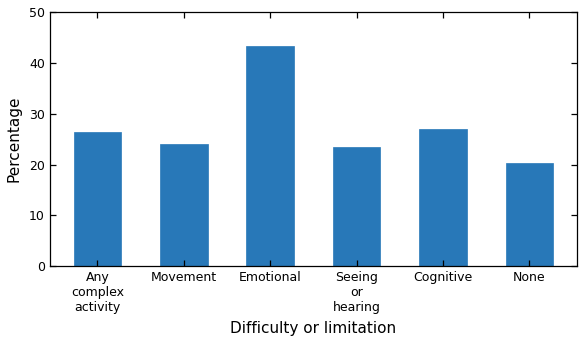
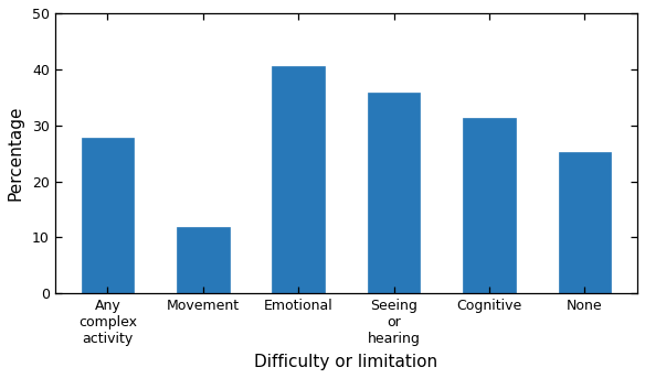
Any complex activity: 26.3 -> 27.8
Movement: 24.0 -> 11.8
Emotional: 43.3 -> 40.6
Seeing or hearing: 23.5 -> 35.8
Cognitive: 27.0 -> 31.4
None: 20.3 -> 25.2
